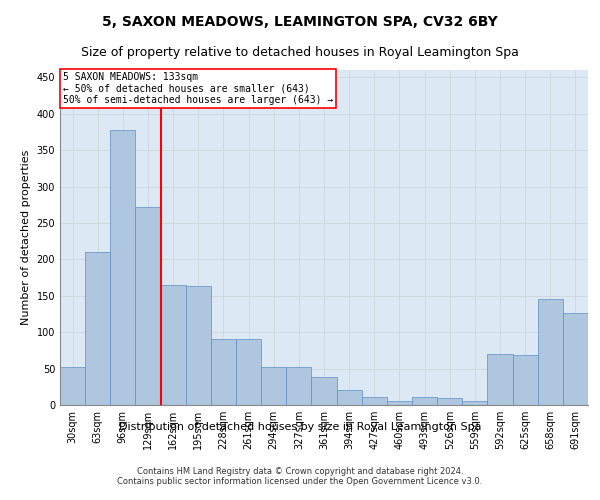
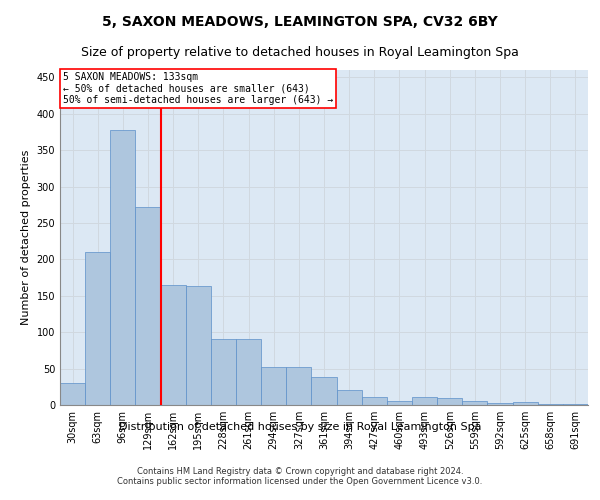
30sqm: 52 -> 30
592sqm: 70 -> 3
625sqm: 68 -> 4
658sqm: 146 -> 2
691sqm: 126 -> 2
